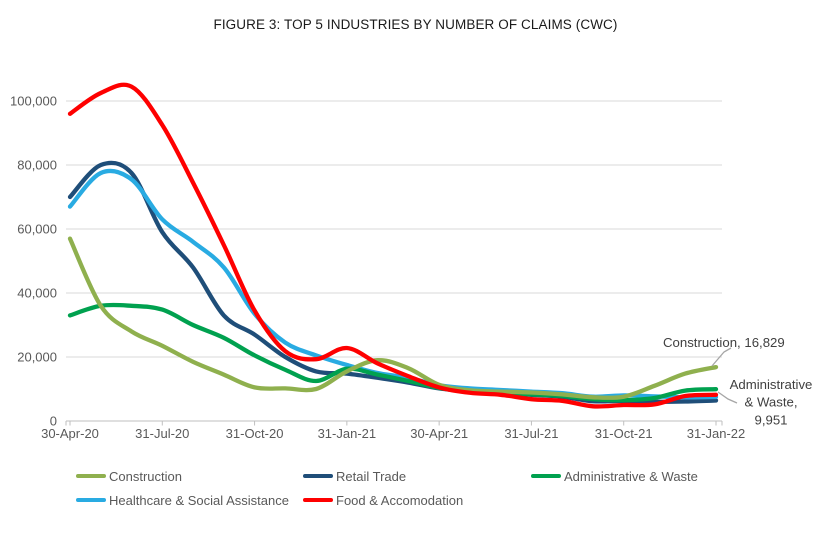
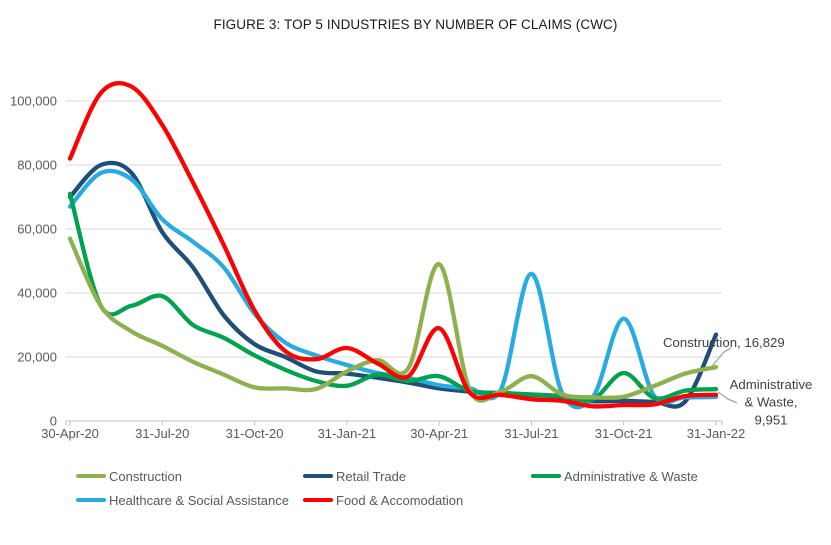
Administrative & Waste/30-Apr-20: 33000 -> 71000
Food & Accomodation/30-Apr-20: 96000 -> 82000
Administrative & Waste/31-Jul-20: 35000 -> 39000
Retail Trade/31-Oct-20: 27000 -> 24000
Administrative & Waste/31-Jan-21: 16000 -> 11000
Construction/30-Apr-21: 11000 -> 49000
Administrative & Waste/30-Apr-21: 10000 -> 14000
Food & Accomodation/30-Apr-21: 10000 -> 29000
Construction/31-Jul-21: 9000 -> 14000
Healthcare & Social Assistance/31-Jul-21: 9000 -> 46000
Administrative & Waste/31-Oct-21: 6000 -> 15000
Healthcare & Social Assistance/31-Oct-21: 8000 -> 32000
Retail Trade/31-Jan-22: 6000 -> 27000
